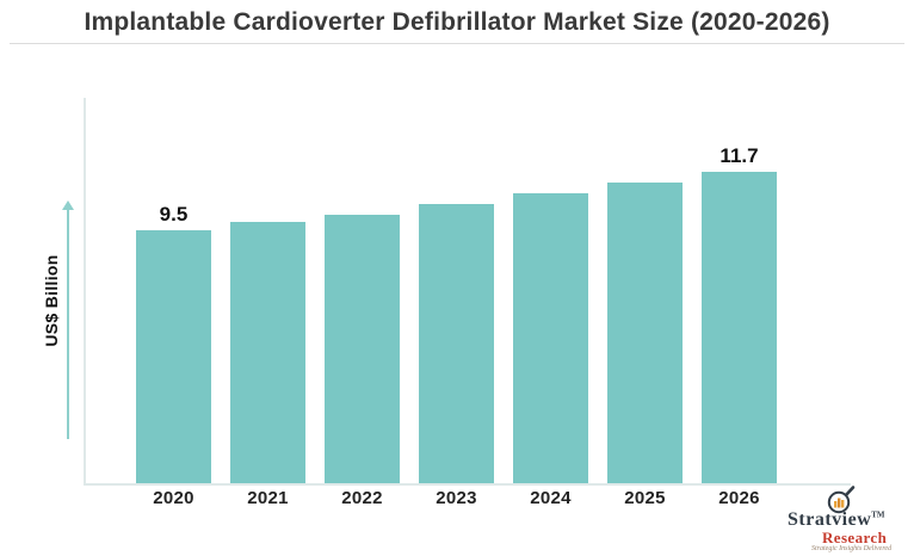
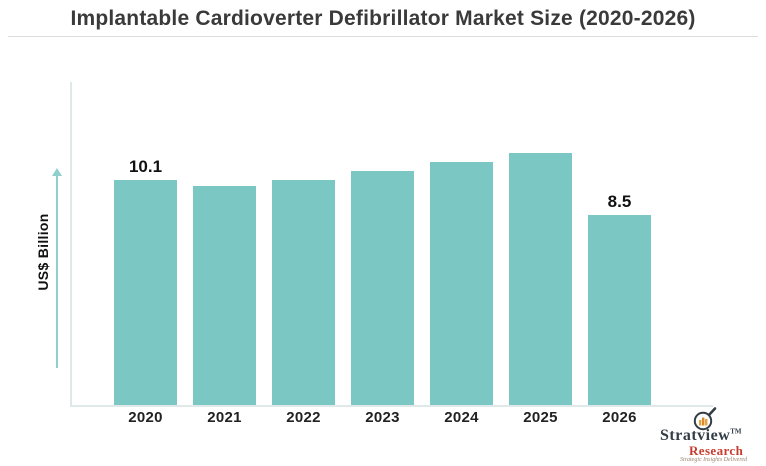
2020: 9.5 -> 10.1
2026: 11.7 -> 8.5
